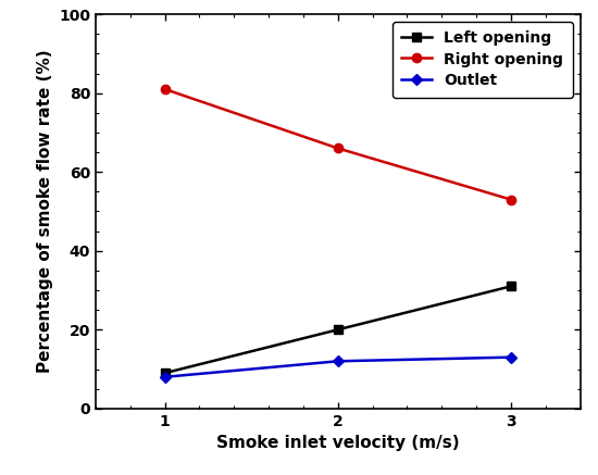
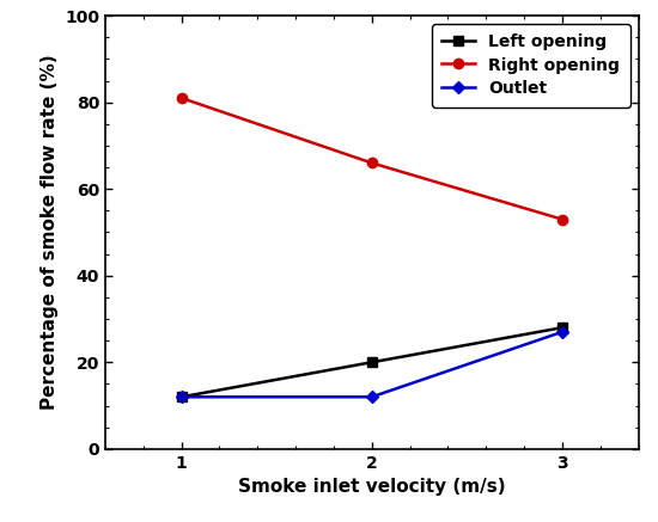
Left opening/1: 9 -> 12
Outlet/1: 8 -> 12
Left opening/3: 31 -> 28
Outlet/3: 13 -> 27
